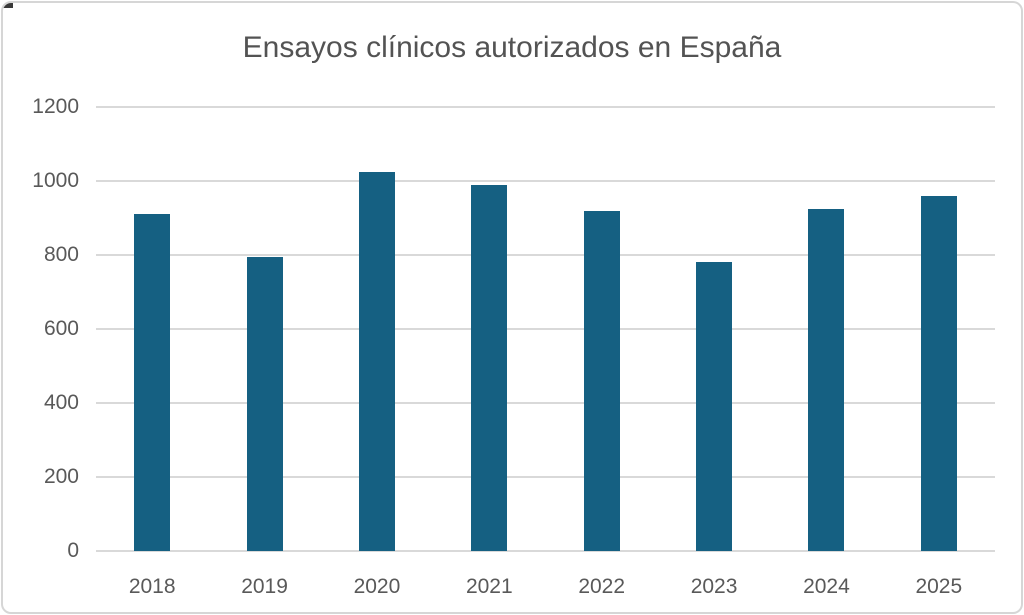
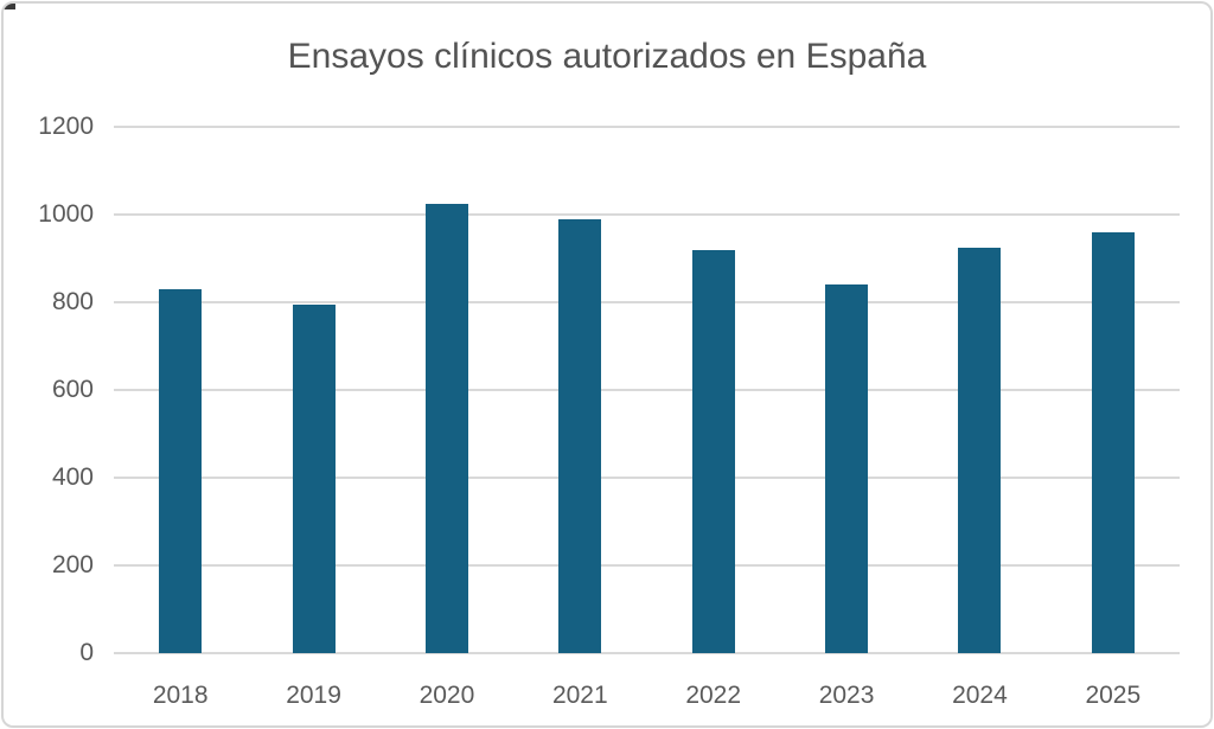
2018: 910 -> 830
2023: 780 -> 840
